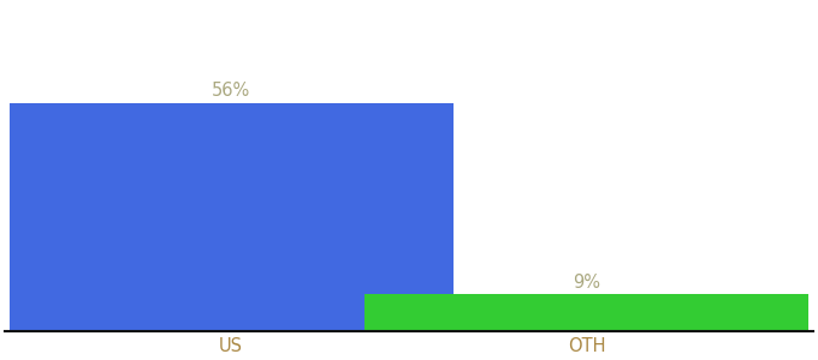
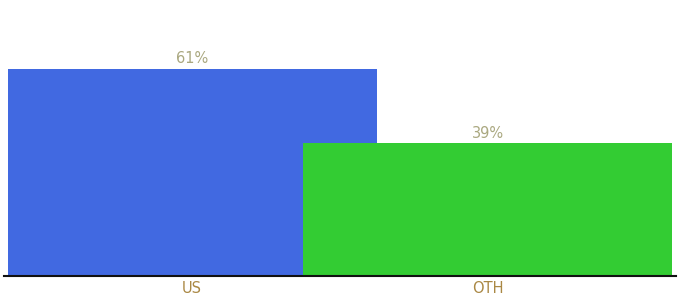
US: 56% -> 61%
OTH: 9% -> 39%
